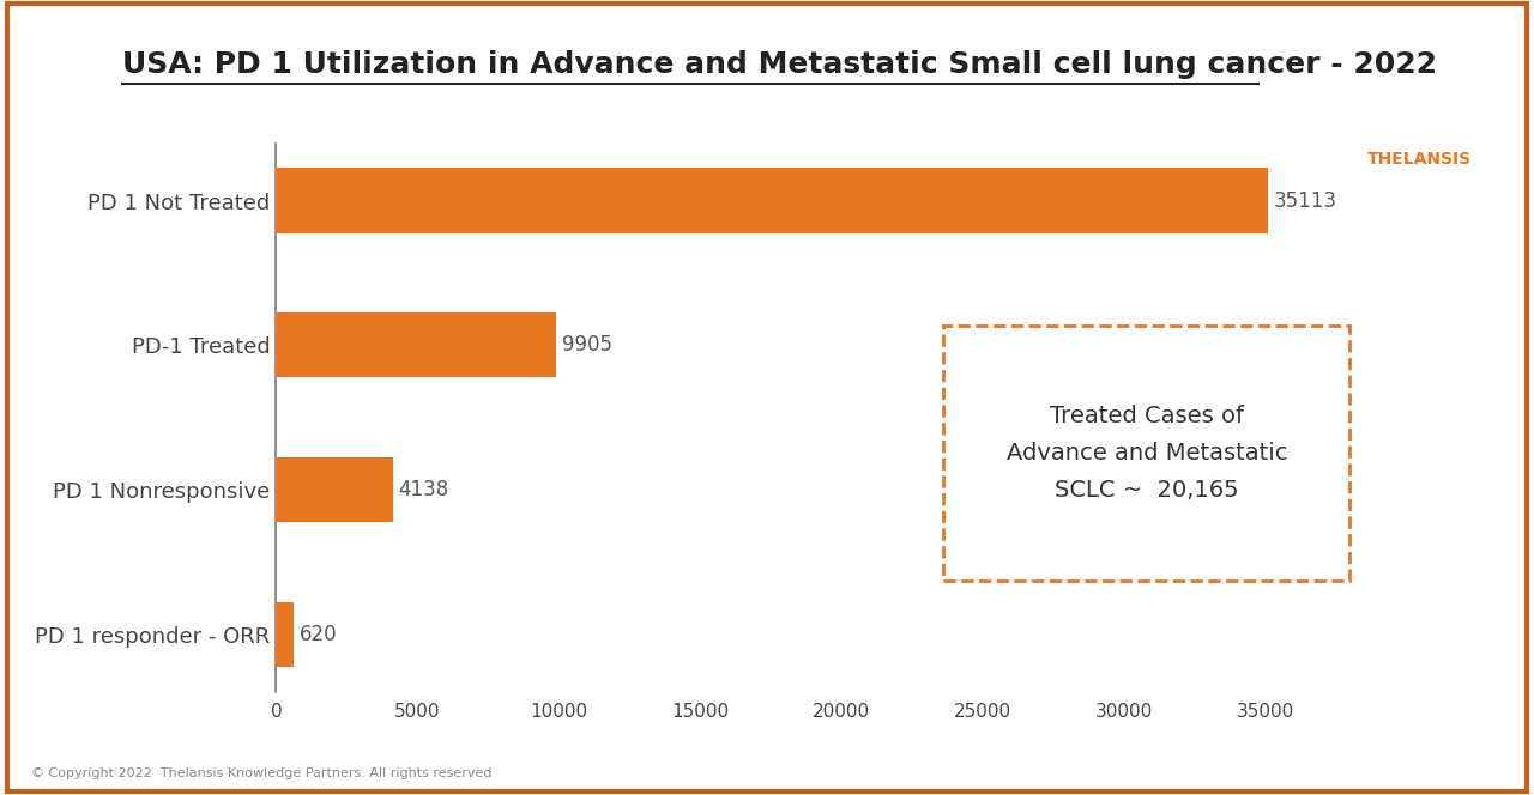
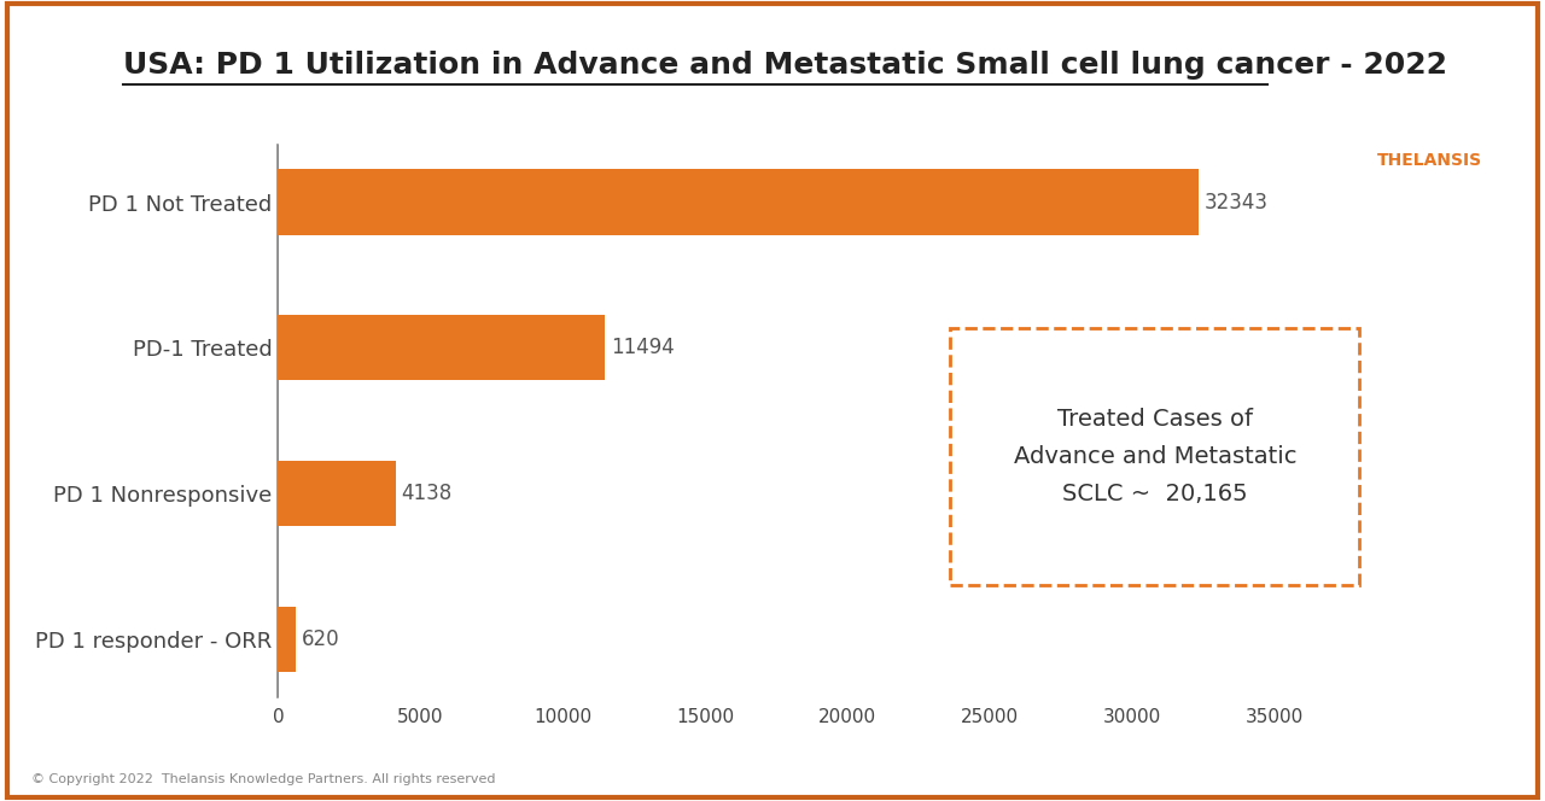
PD 1 Not Treated: 35113 -> 32343
PD-1 Treated: 9905 -> 11494
